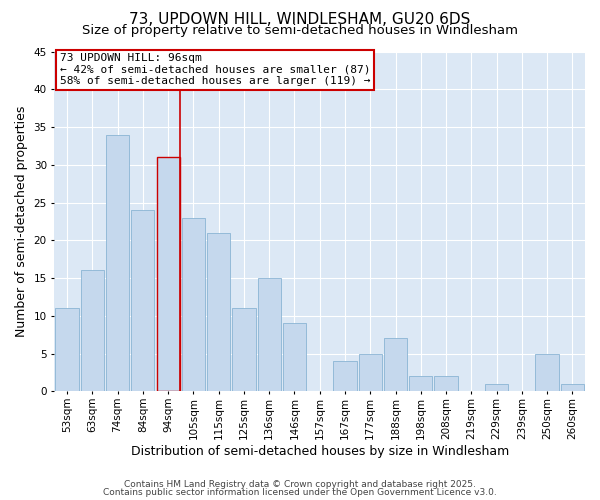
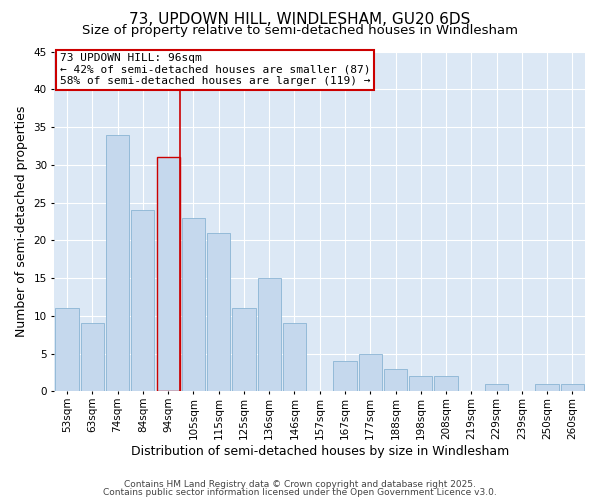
63sqm: 16 -> 9
188sqm: 7 -> 3
250sqm: 5 -> 1
